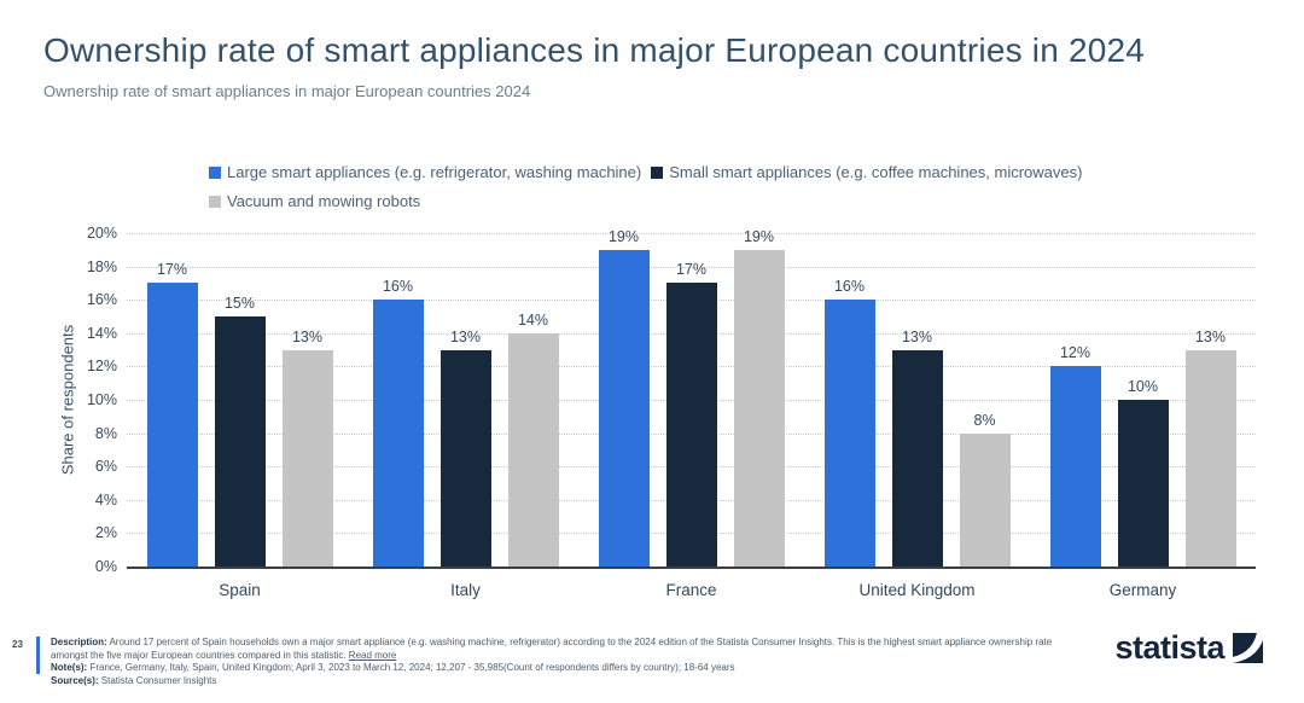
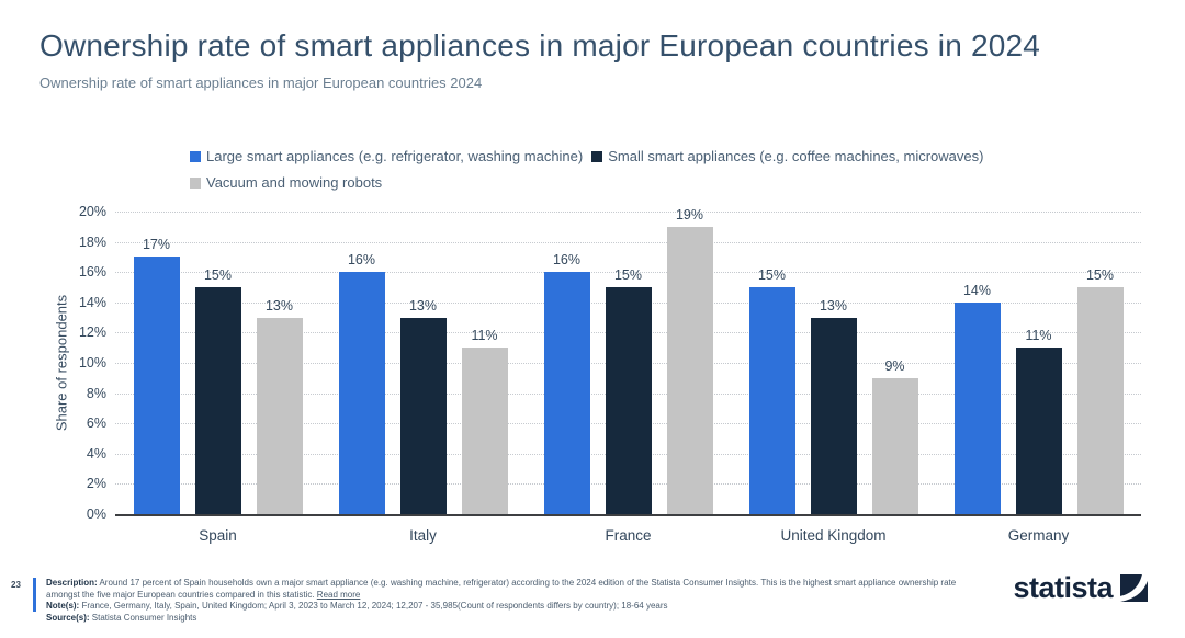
Vacuum and mowing robots/Italy: 14% -> 11%
Large smart appliances (e.g. refrigerator, washing machine)/France: 19% -> 16%
Small smart appliances (e.g. coffee machines, microwaves)/France: 17% -> 15%
Large smart appliances (e.g. refrigerator, washing machine)/United Kingdom: 16% -> 15%
Vacuum and mowing robots/United Kingdom: 8% -> 9%
Large smart appliances (e.g. refrigerator, washing machine)/Germany: 12% -> 14%
Small smart appliances (e.g. coffee machines, microwaves)/Germany: 10% -> 11%
Vacuum and mowing robots/Germany: 13% -> 15%
